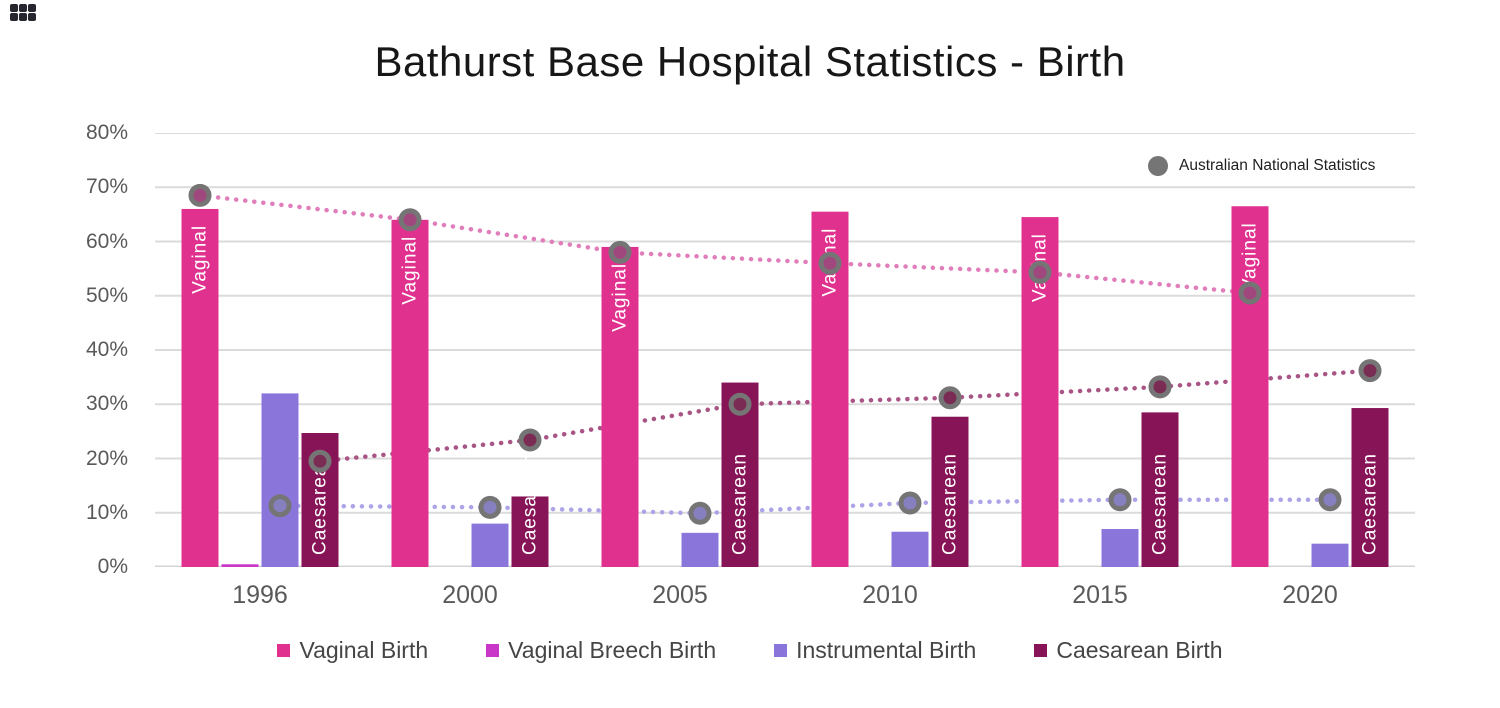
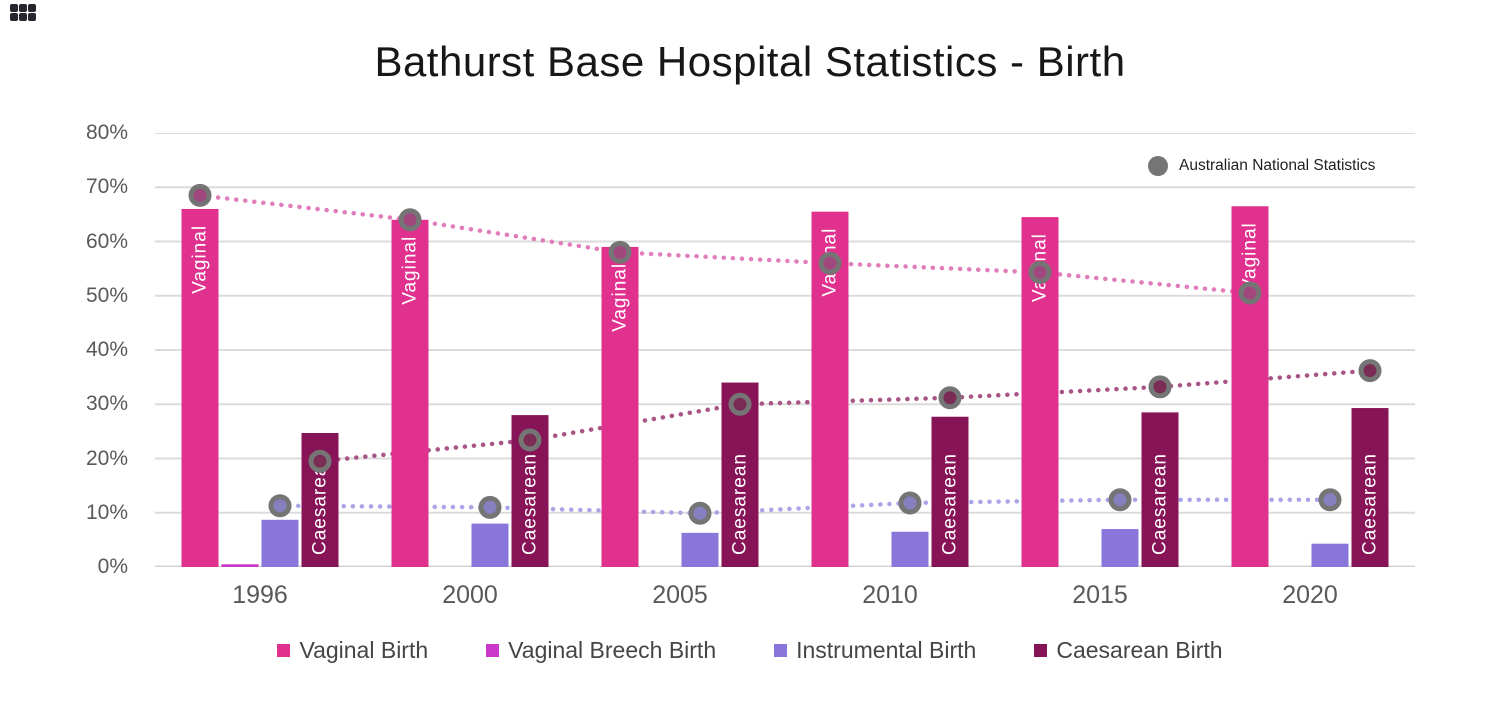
Instrumental Birth/1996: 32% -> 9%
Caesarean Birth/2000: 13% -> 28%
